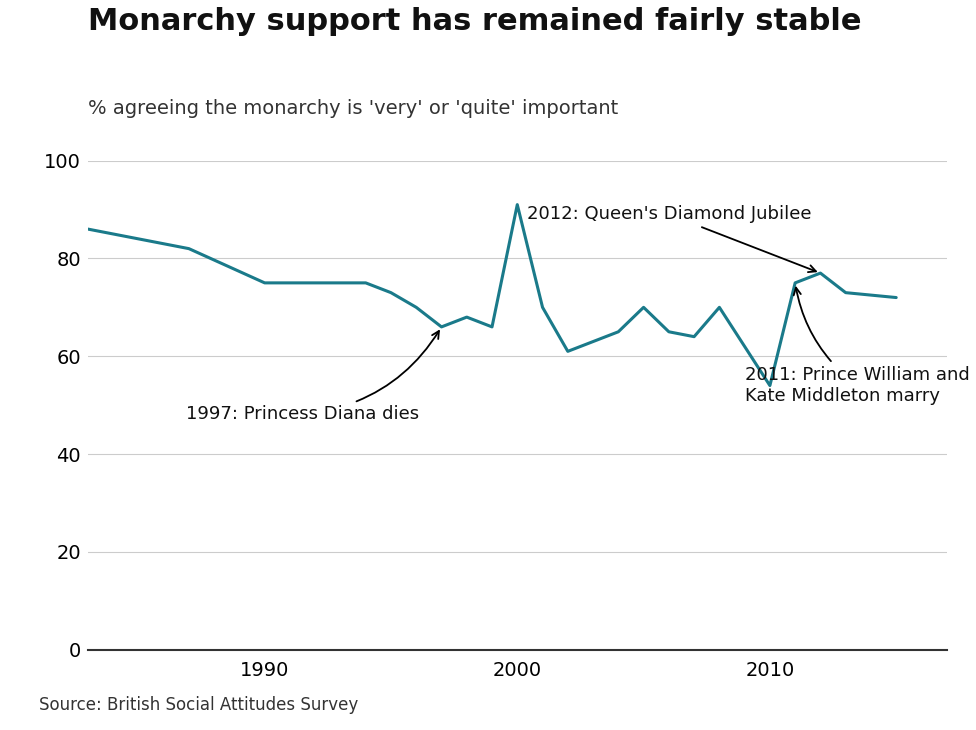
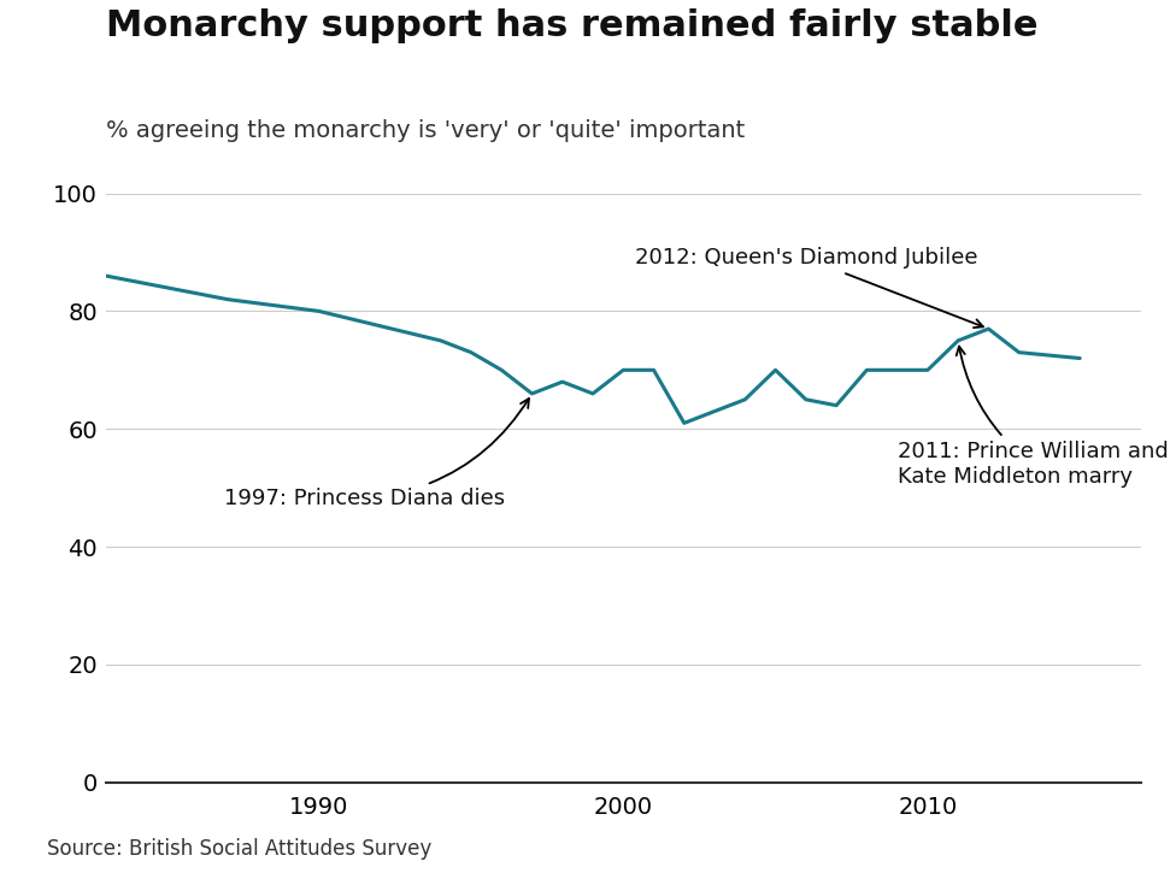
1990: 75 -> 80
2000: 91 -> 70
2010: 54 -> 70
